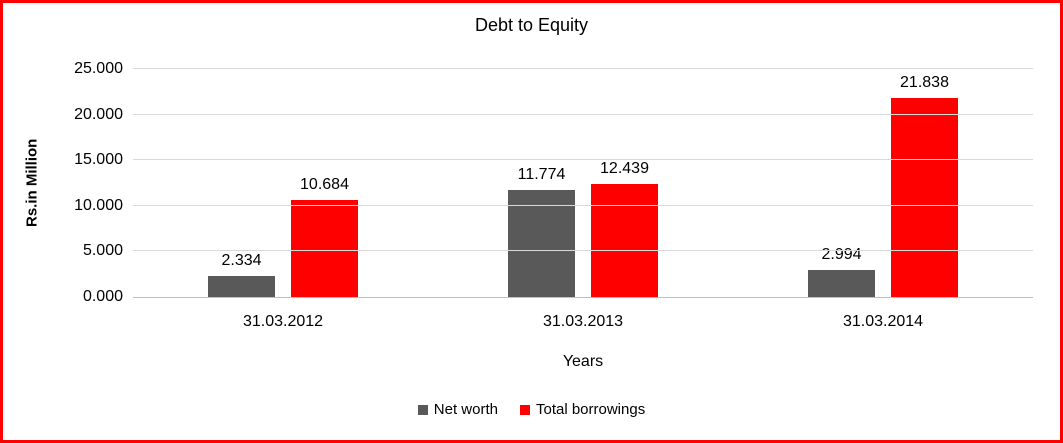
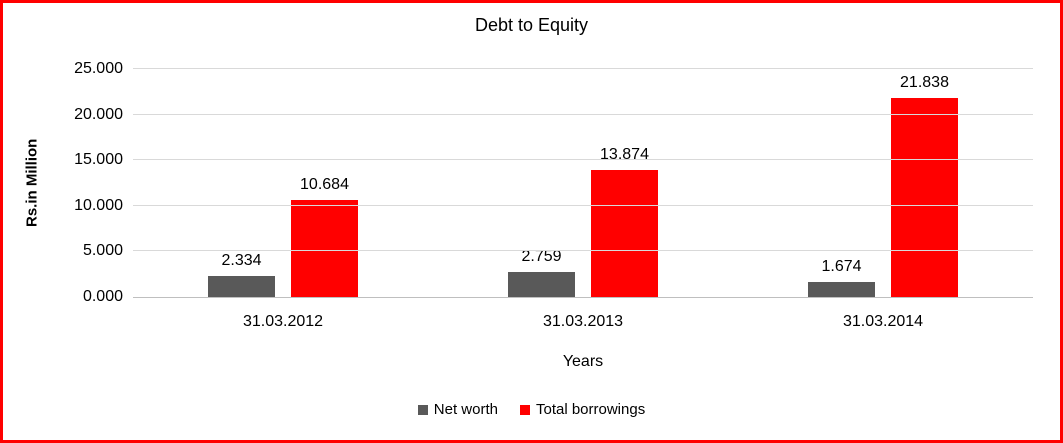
Net worth/31.03.2013: 11.774 -> 2.759
Total borrowings/31.03.2013: 12.439 -> 13.874
Net worth/31.03.2014: 2.994 -> 1.674
